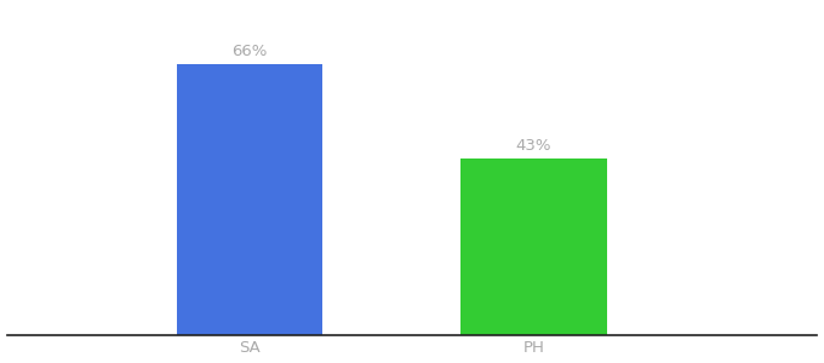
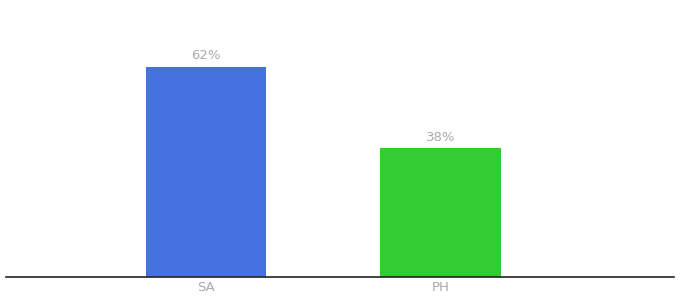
SA: 66% -> 62%
PH: 43% -> 38%
